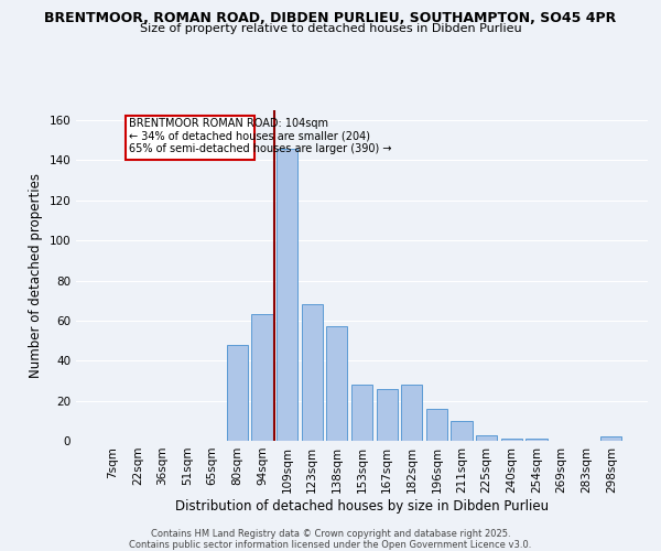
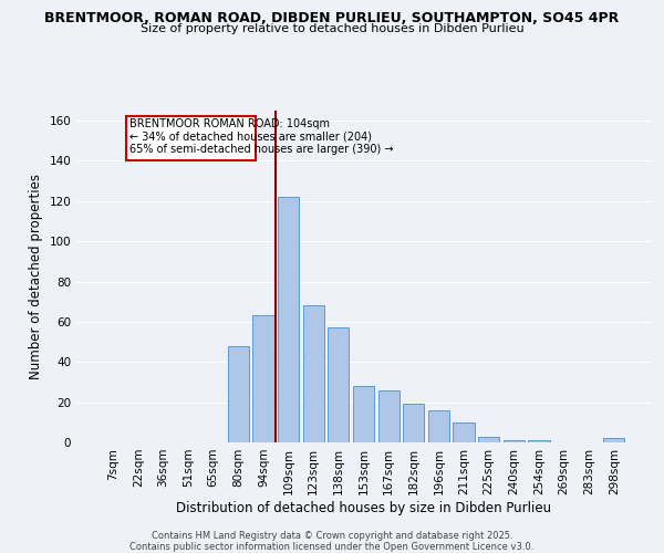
109sqm: 146 -> 122
182sqm: 28 -> 19
